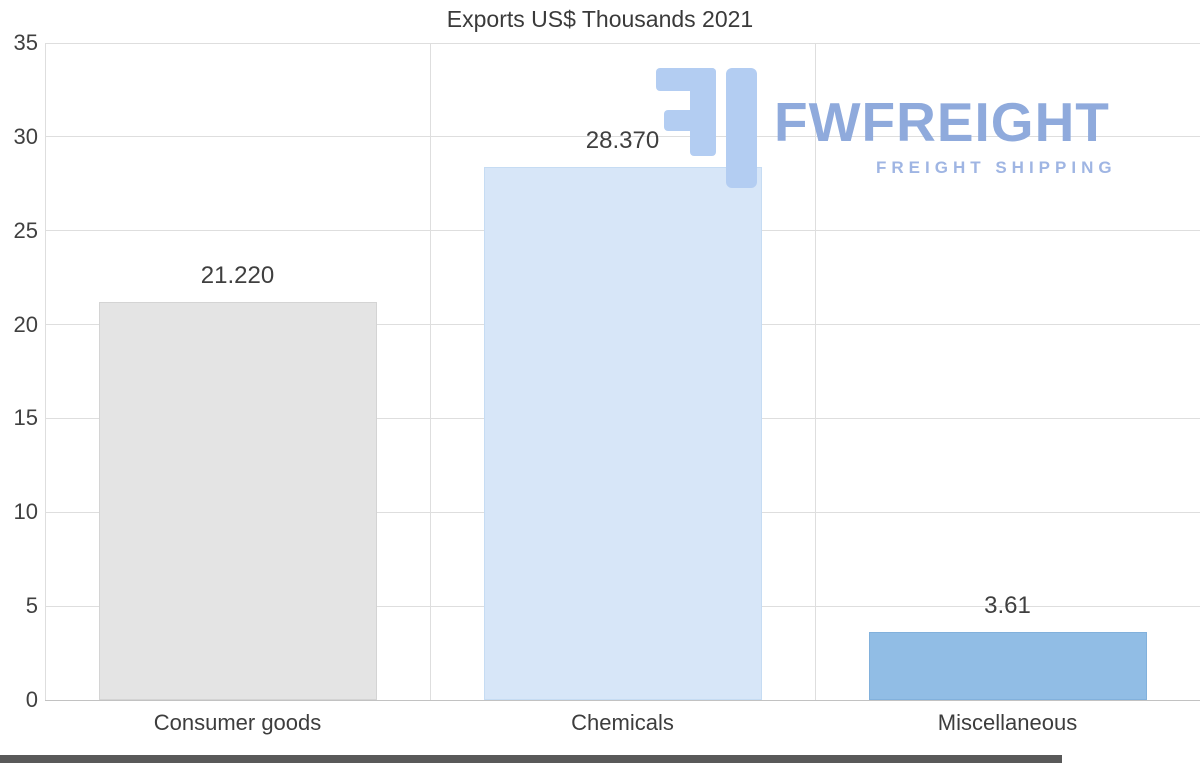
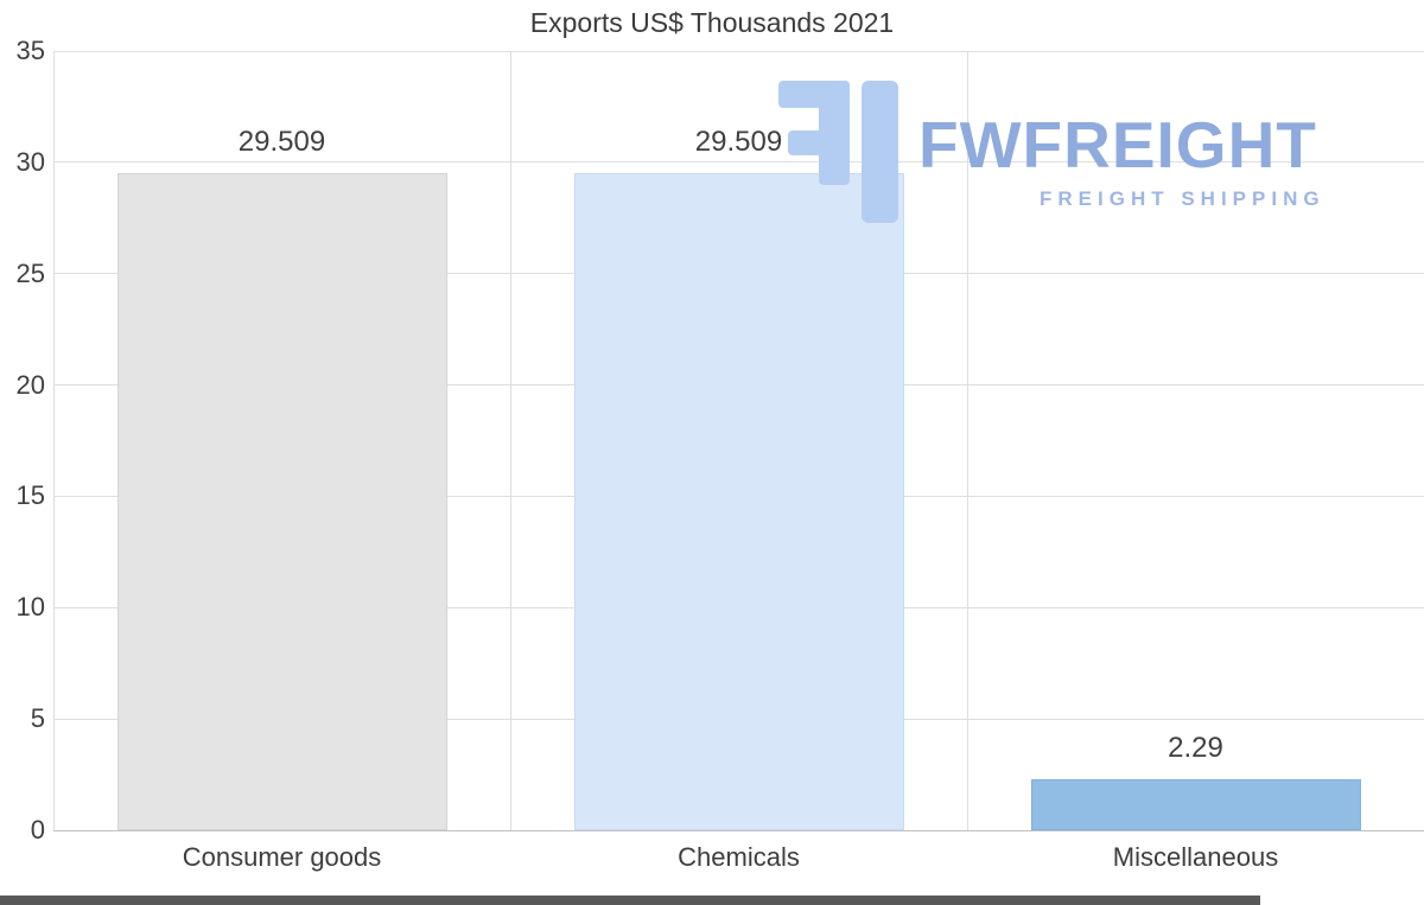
Consumer goods: 21.220 -> 29.509
Chemicals: 28.370 -> 29.509
Miscellaneous: 3.61 -> 2.29
